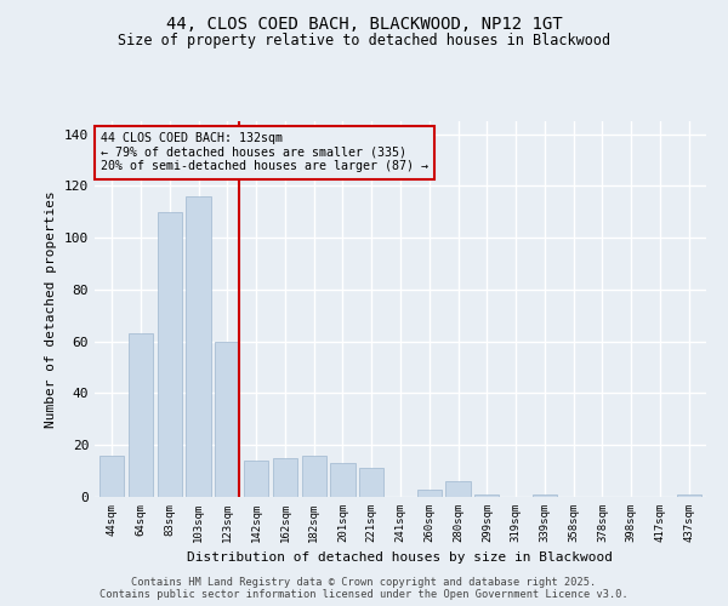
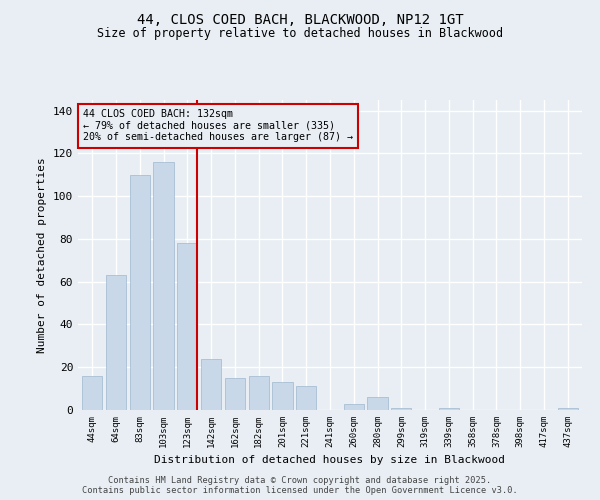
123sqm: 60 -> 78
142sqm: 14 -> 24
